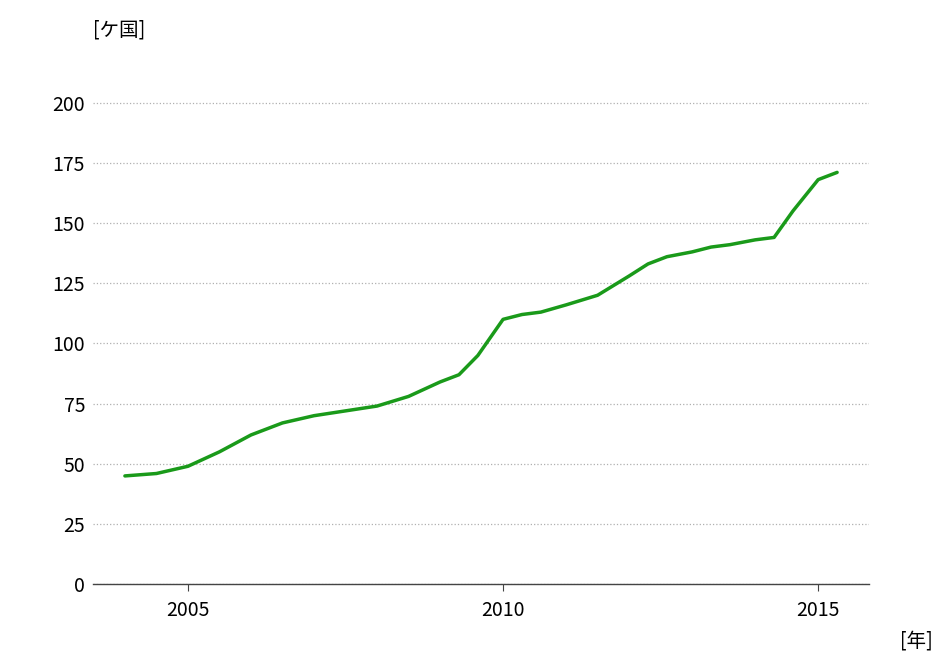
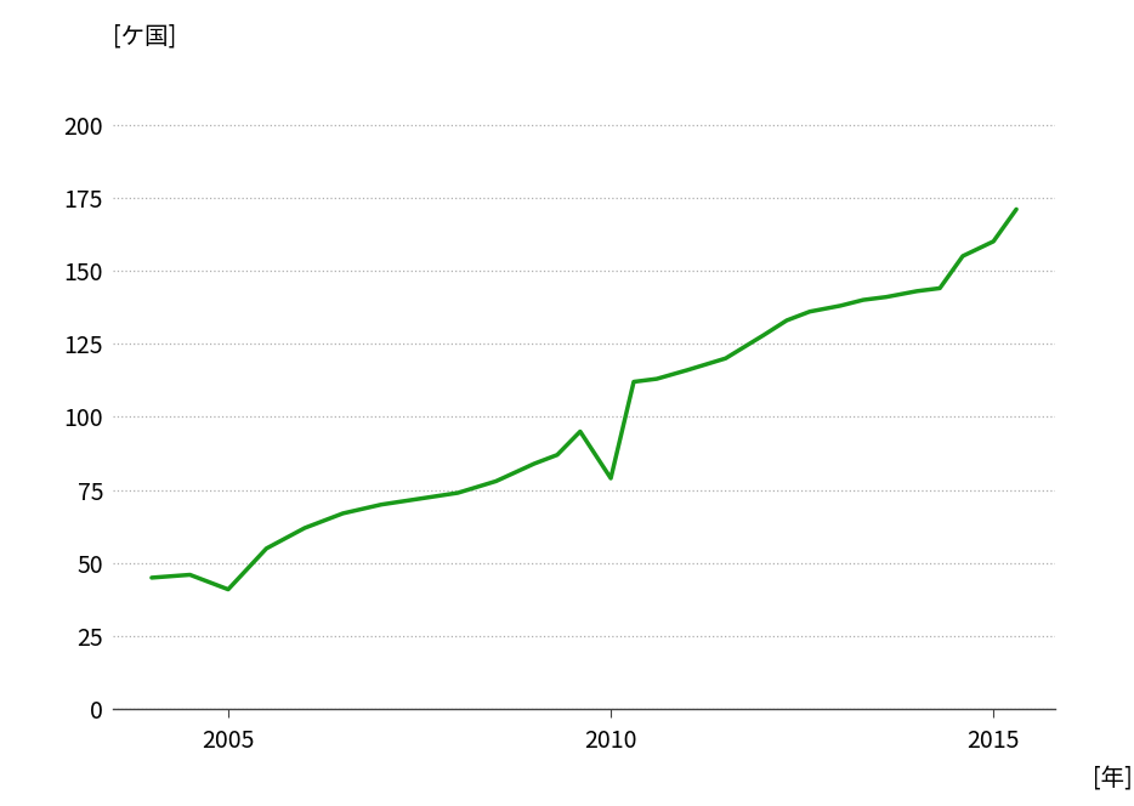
2005: 49 -> 41
2010: 110 -> 79
2015: 168 -> 160
